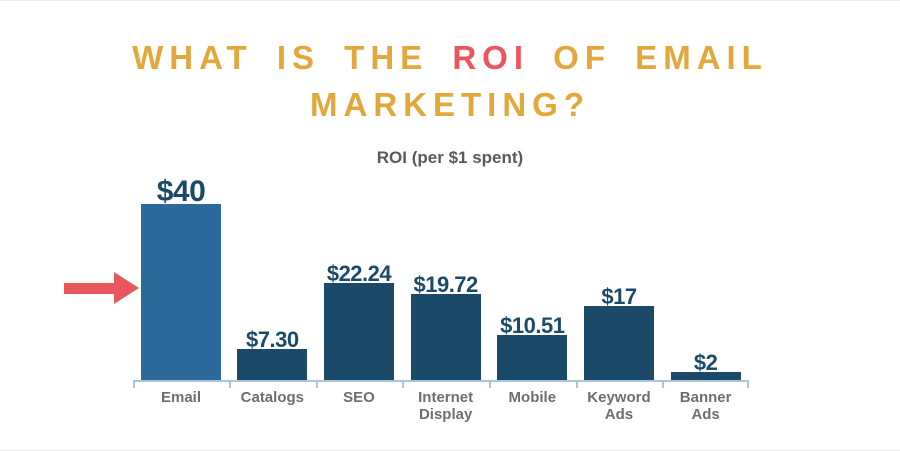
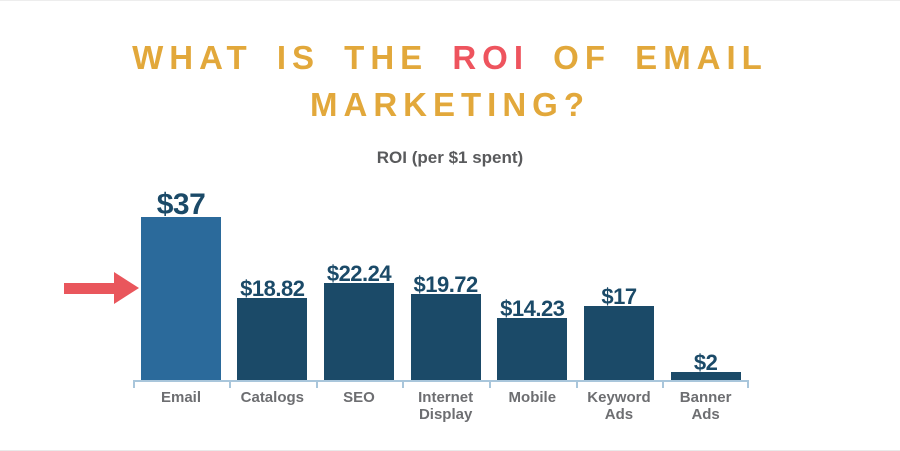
Email: $40 -> $37
Catalogs: $7.30 -> $18.82
Mobile: $10.51 -> $14.23
